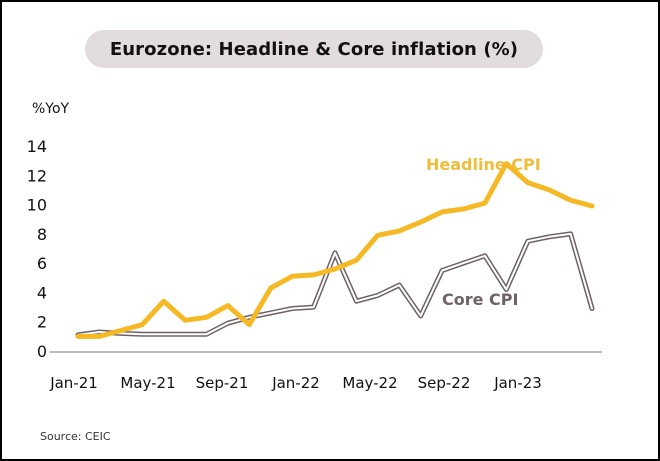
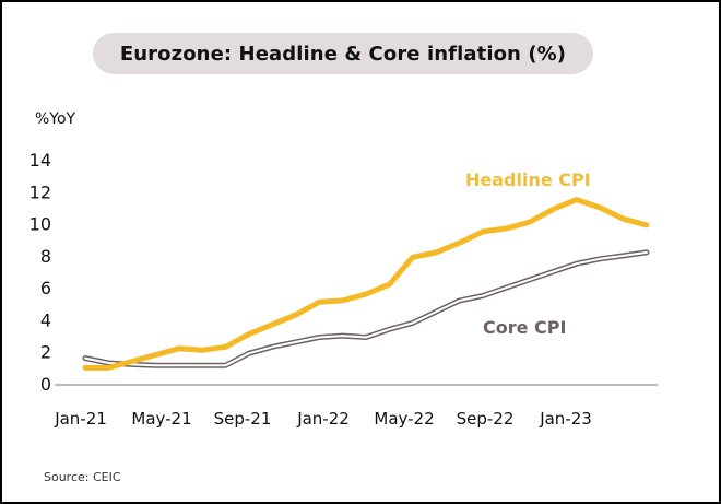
Core CPI/Jan-21: 1.1 -> 1.6
Headline CPI/May-21: 3.4 -> 2.2
Headline CPI/Sep-21: 1.8 -> 3.7
Core CPI/Jan-22: 6.7 -> 2.9
Core CPI/May-22: 2.4 -> 5.2
Headline CPI/Sep-22: 12.8 -> 10.9
Core CPI/Sep-22: 4.2 -> 7.0
Core CPI/Jan-23: 2.9 -> 8.2
